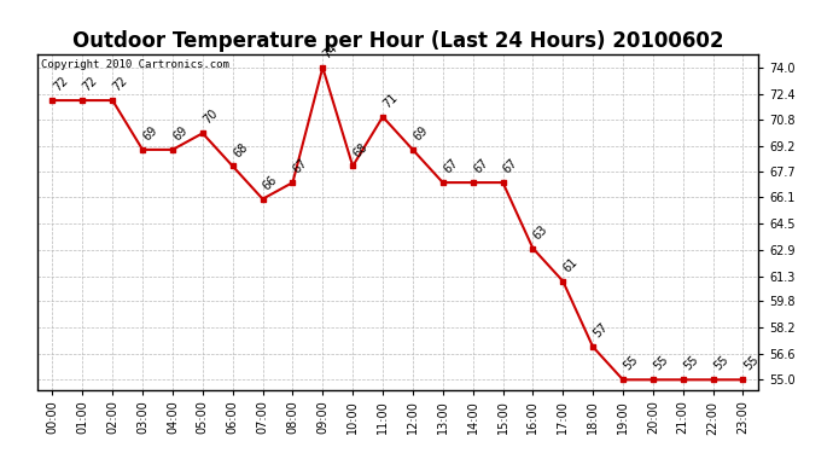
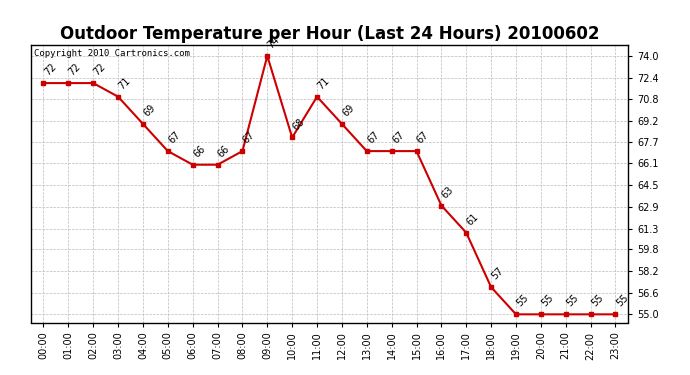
03:00: 69 -> 71
05:00: 70 -> 67
06:00: 68 -> 66
